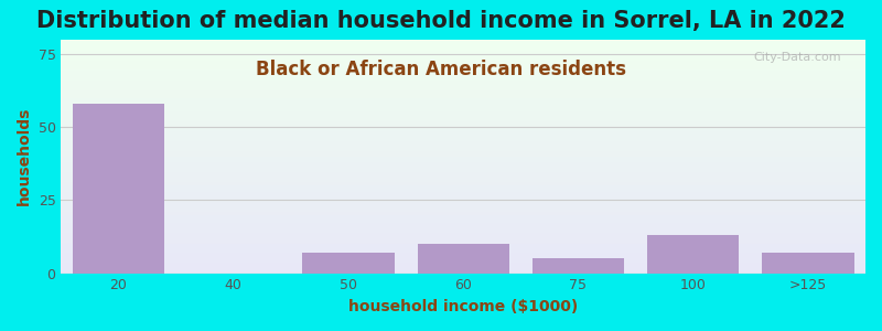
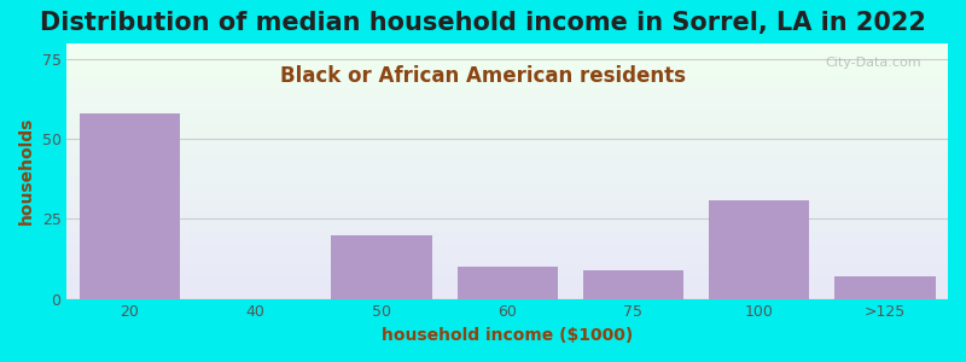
50: 7 -> 20
75: 5 -> 9
100: 13 -> 31
